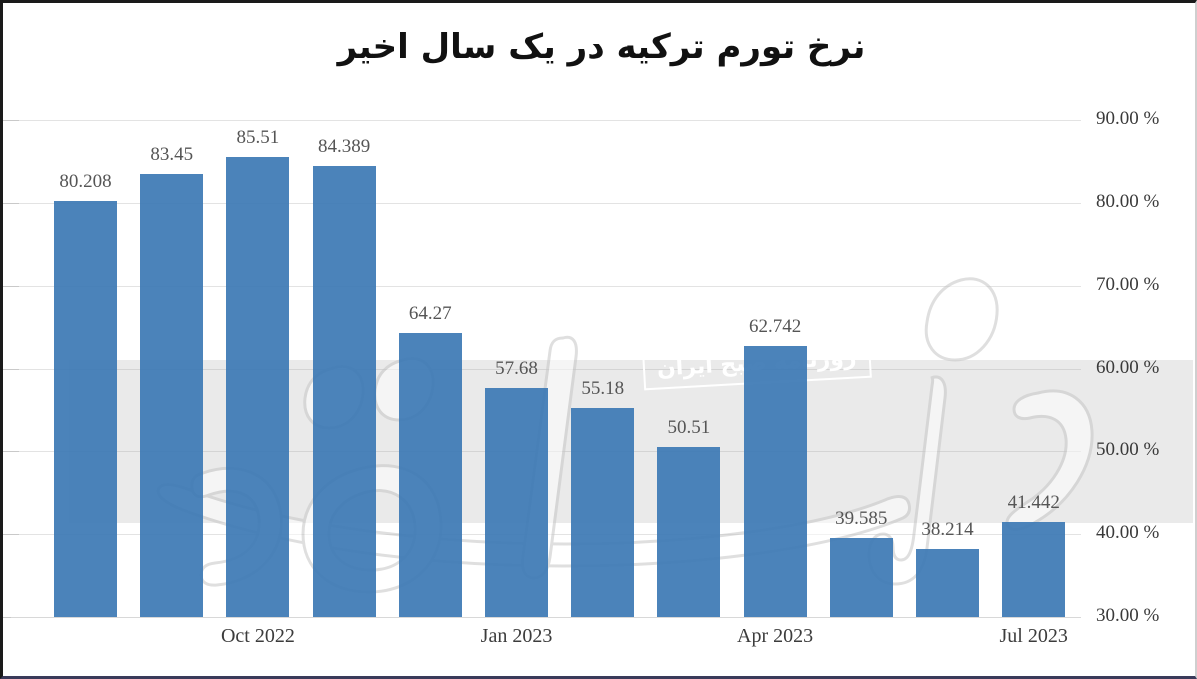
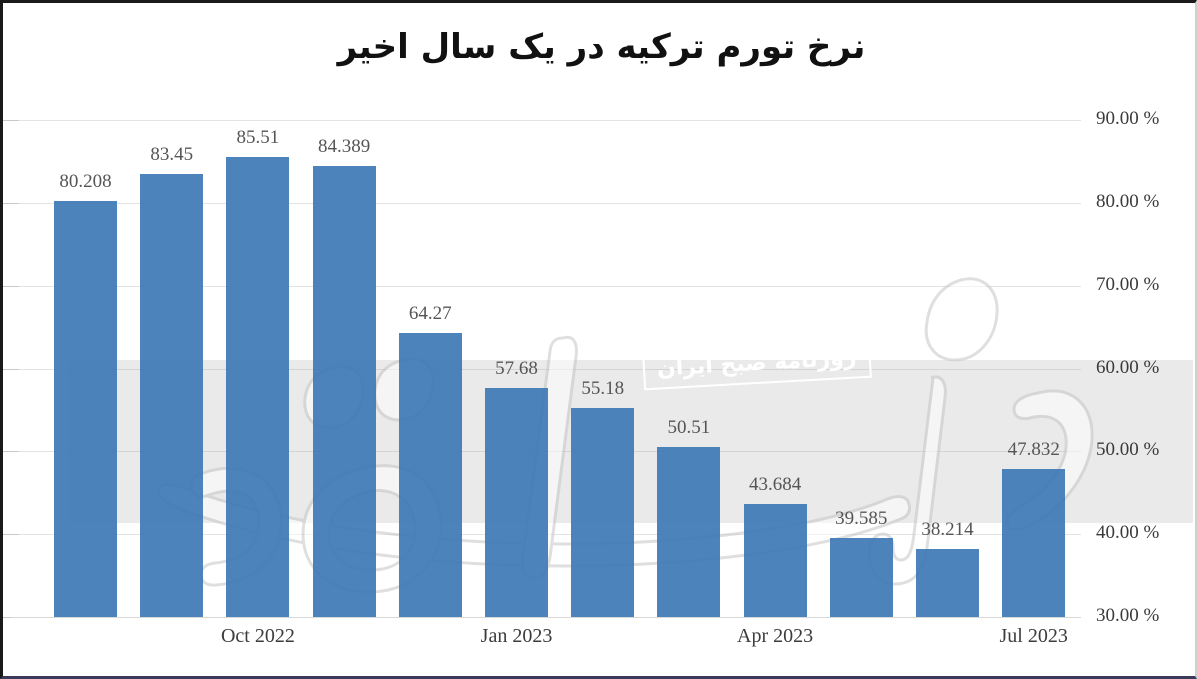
Apr 2023: 62.742 -> 43.684
Jul 2023: 41.442 -> 47.832
